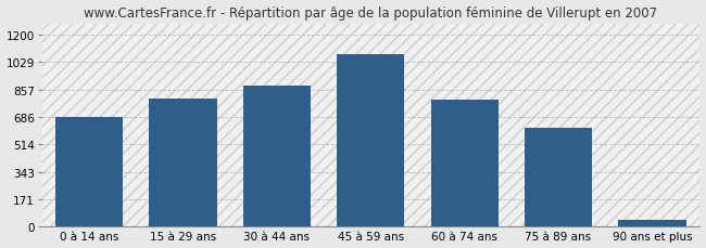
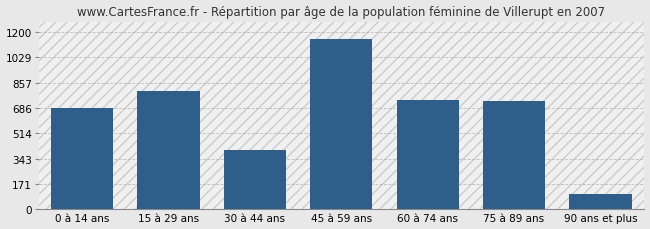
30 à 44 ans: 880 -> 400
45 à 59 ans: 1080 -> 1150
60 à 74 ans: 790 -> 740
75 à 89 ans: 620 -> 730
90 ans et plus: 40 -> 100
